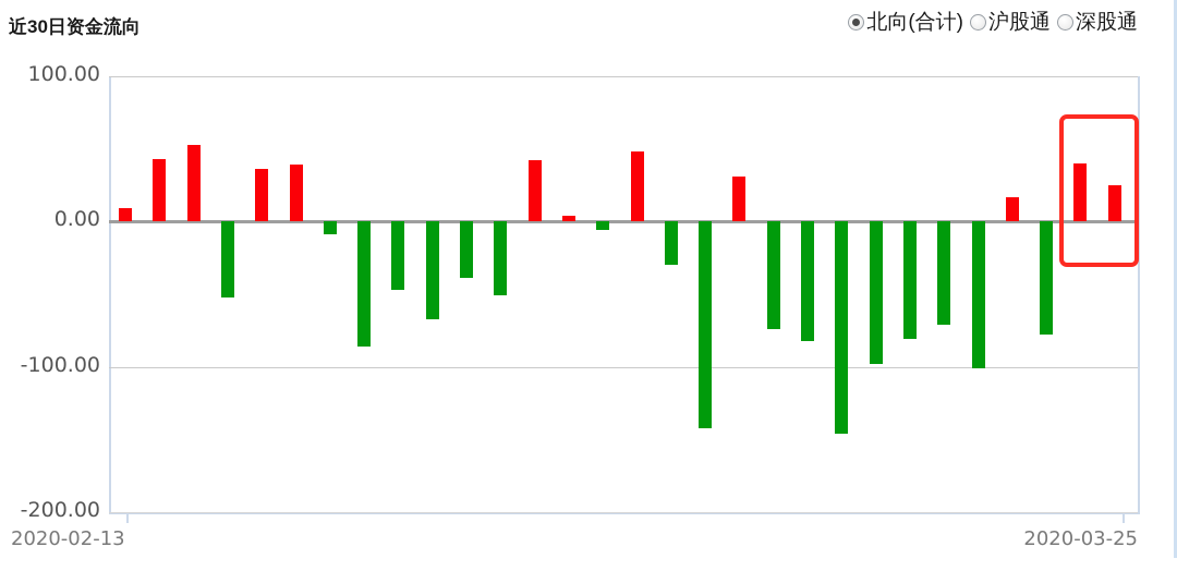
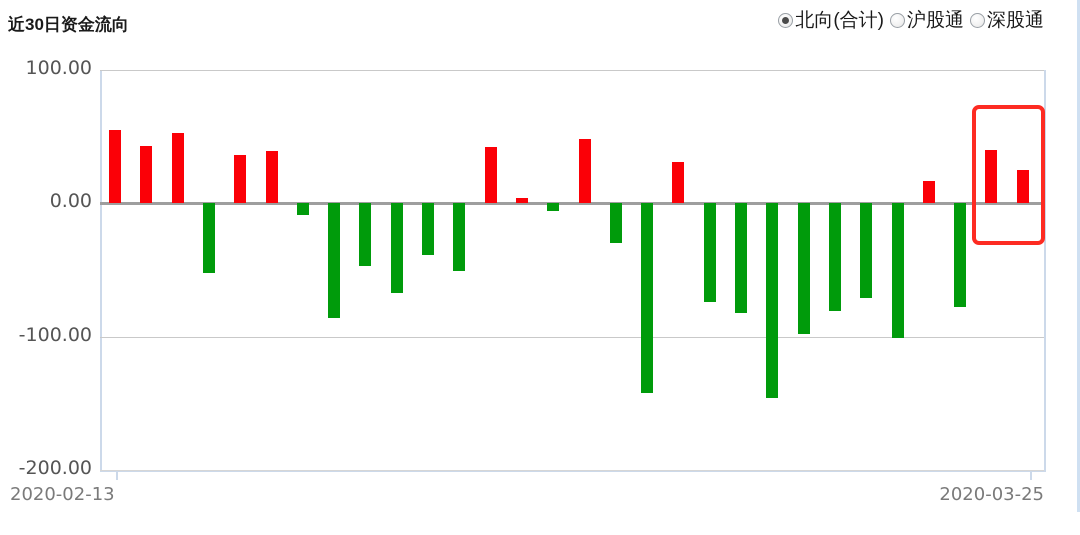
2020-02-13: 9 -> 55
